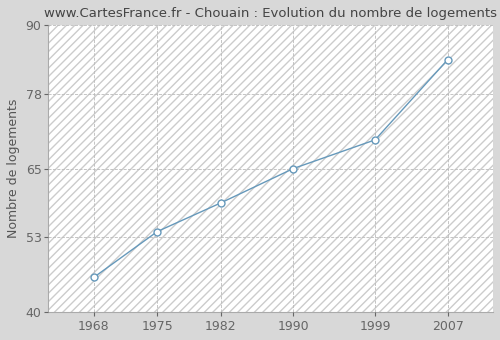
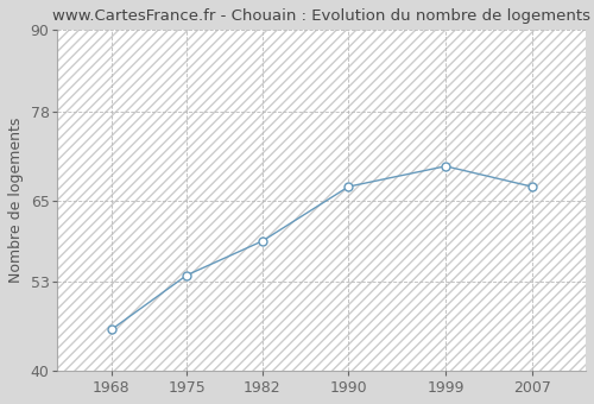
1990: 65 -> 67
2007: 84 -> 67
